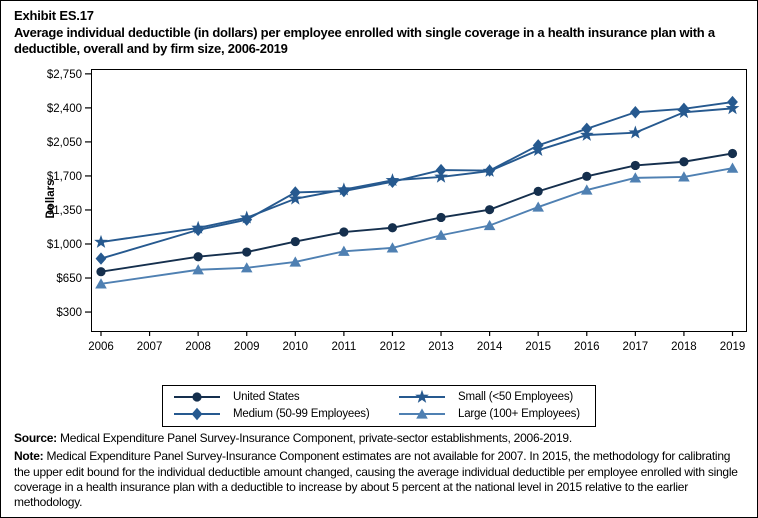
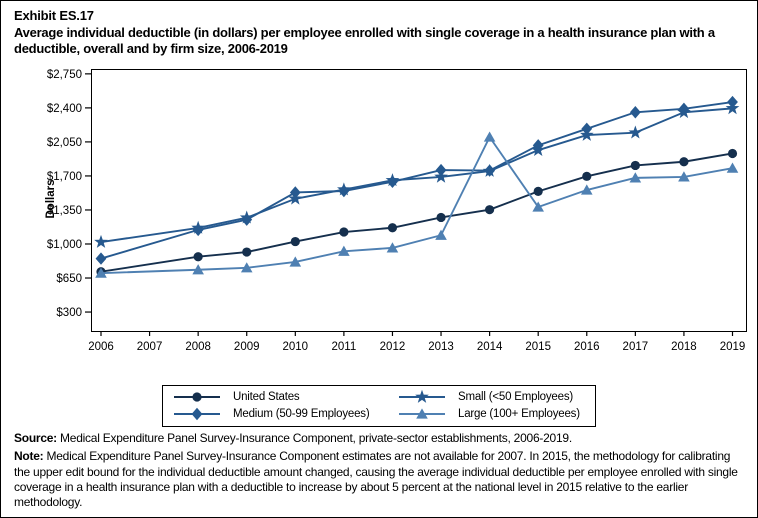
Large (100+ Employees)/2006: $600 -> $700
Large (100+ Employees)/2014: $1200 -> $2100
